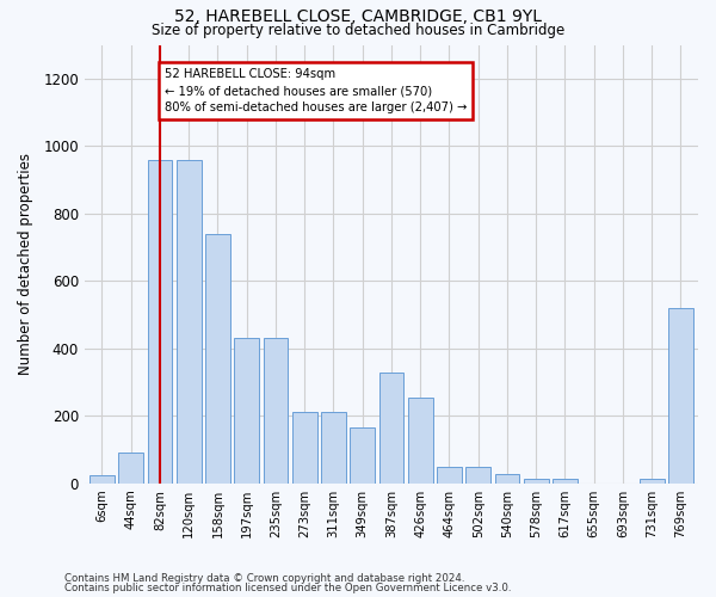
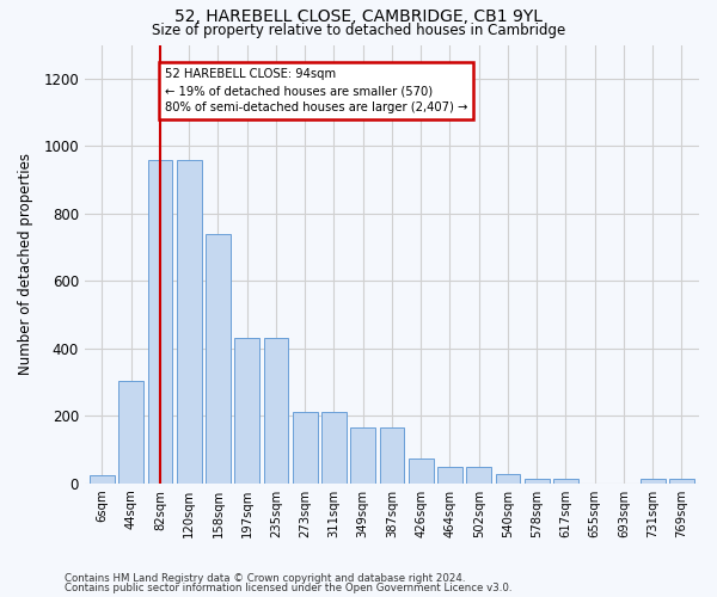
44sqm: 90 -> 305
387sqm: 330 -> 165
426sqm: 255 -> 75
769sqm: 520 -> 12
